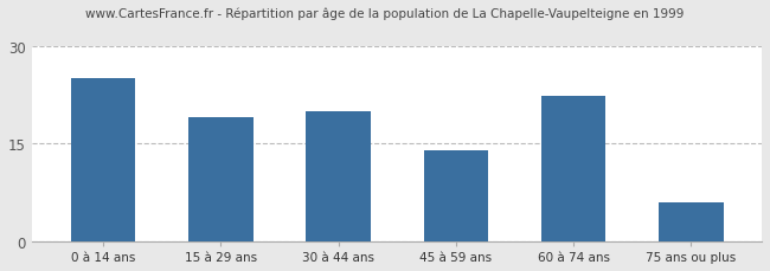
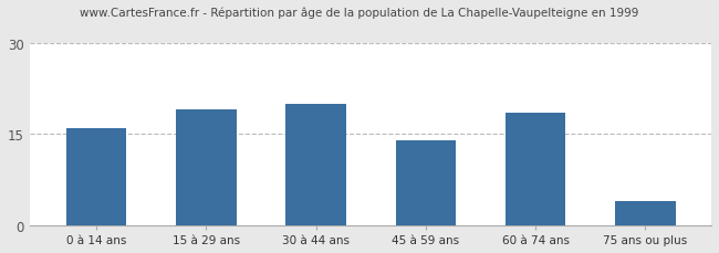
0 à 14 ans: 25.0 -> 16.0
60 à 74 ans: 22.2 -> 18.5
75 ans ou plus: 6.0 -> 4.0
